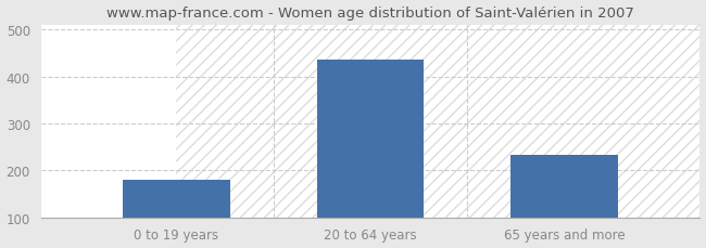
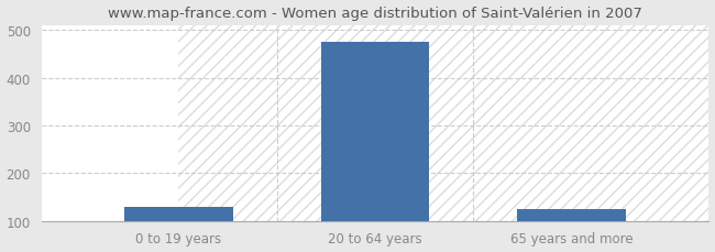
0 to 19 years: 180 -> 130
20 to 64 years: 435 -> 475
65 years and more: 232 -> 125
